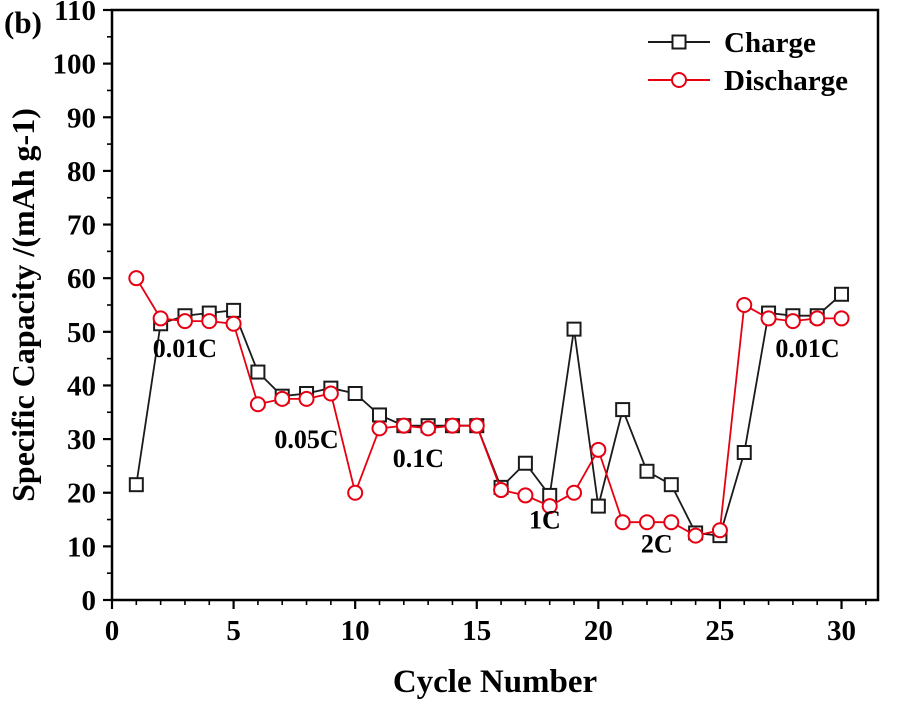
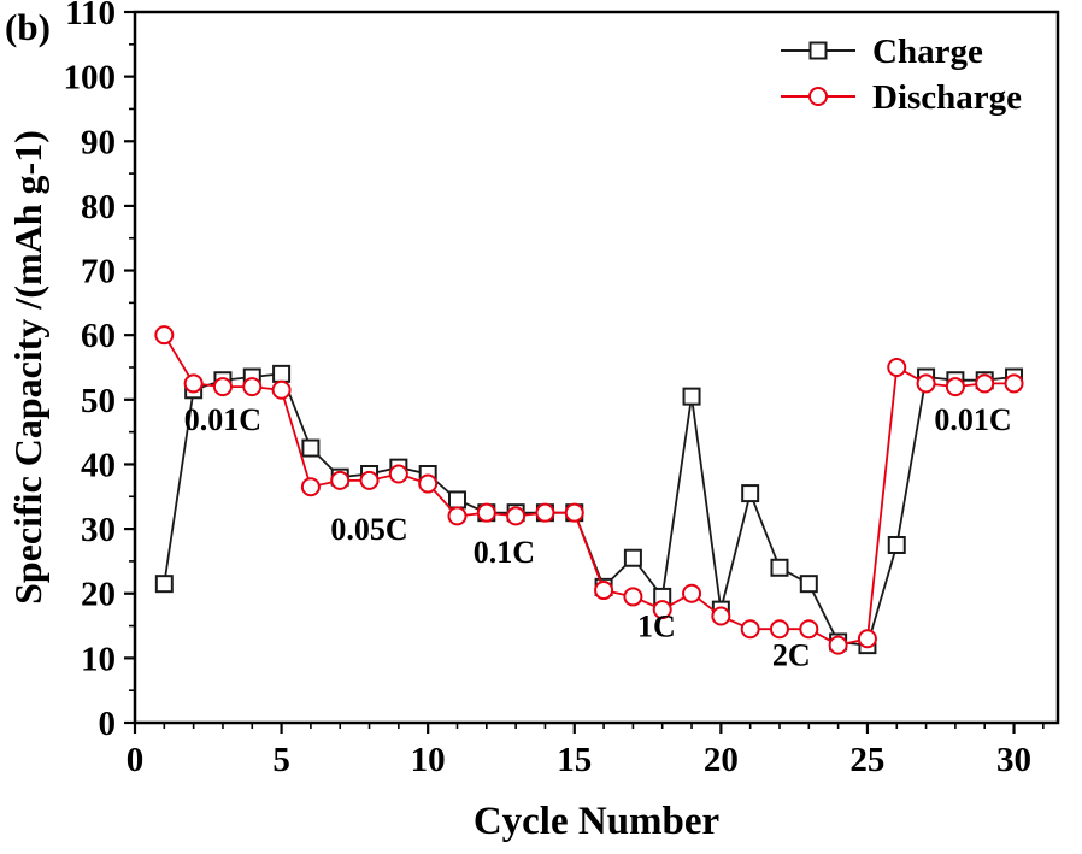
Discharge/10: 20 -> 37
Discharge/20: 28 -> 16
Charge/30: 57 -> 54
